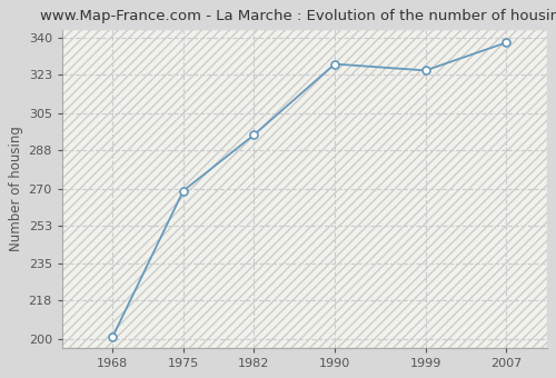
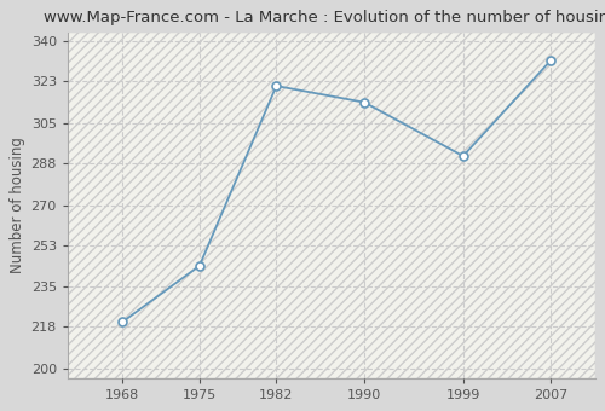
1968: 201 -> 220
1975: 269 -> 244
1982: 295 -> 321
1990: 328 -> 314
1999: 325 -> 291
2007: 338 -> 332
